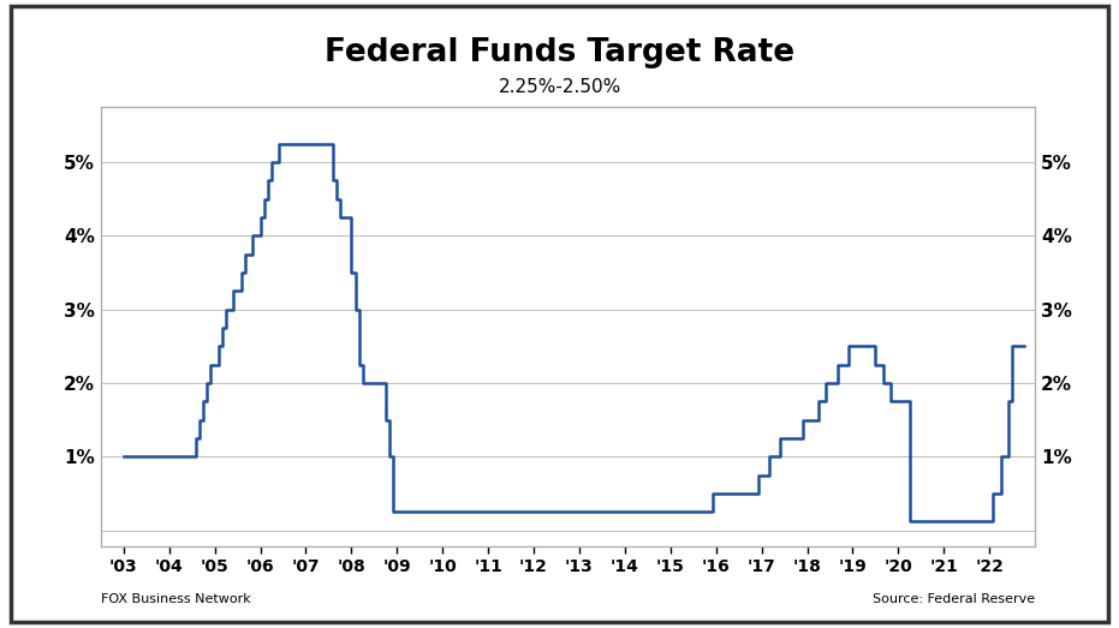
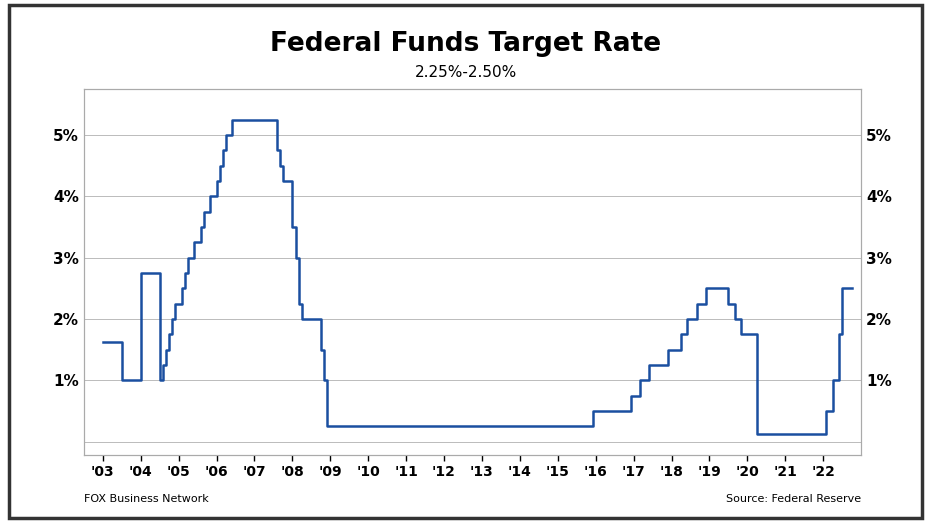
'03: 1.00% -> 1.62%
'04: 1.00% -> 2.74%
